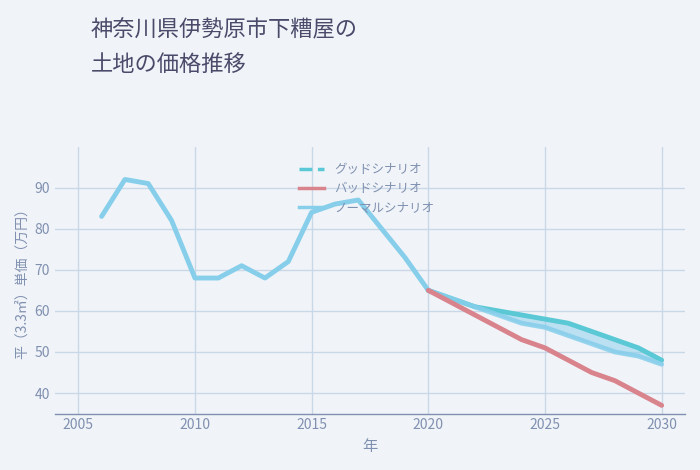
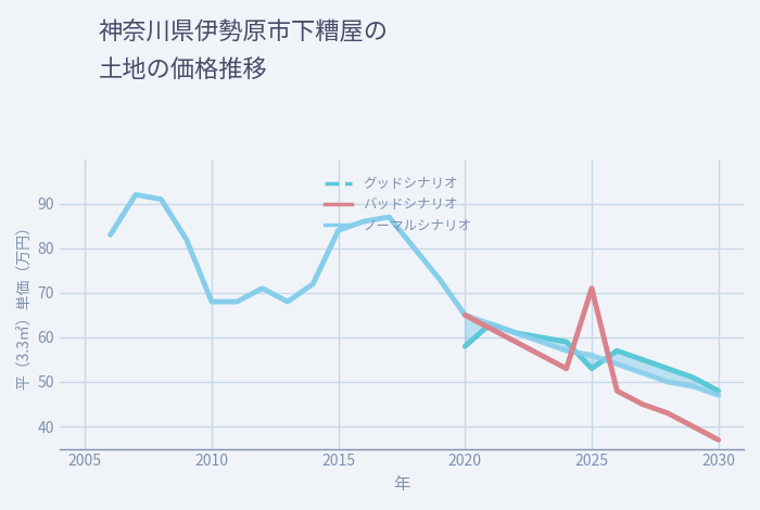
グッドシナリオ/2020: 65 -> 58
グッドシナリオ/2025: 58 -> 53
バッドシナリオ/2025: 51 -> 71
